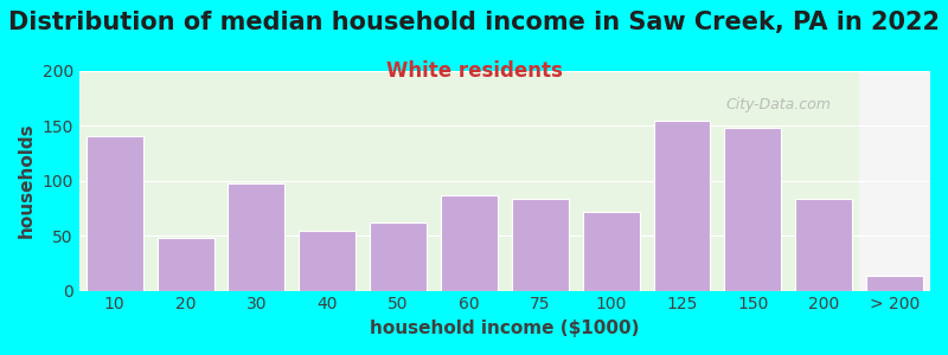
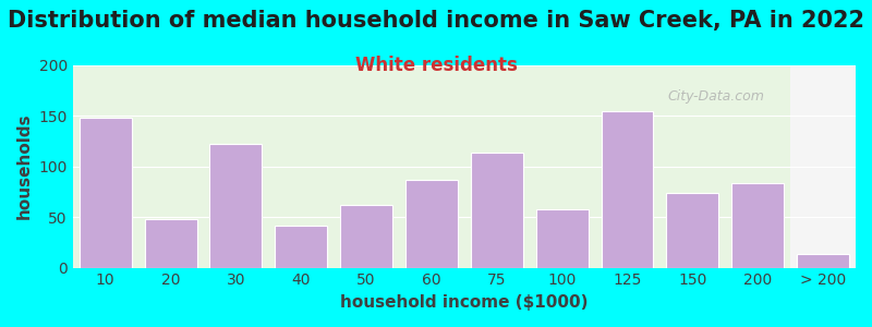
10: 140 -> 148
30: 97 -> 122
40: 54 -> 42
75: 83 -> 114
100: 72 -> 58
150: 148 -> 74
